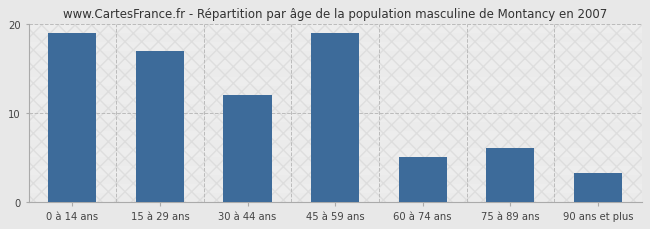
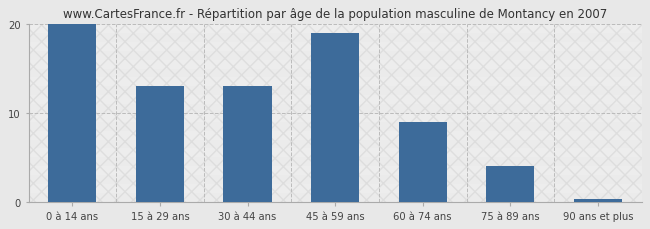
0 à 14 ans: 19.0 -> 20.0
15 à 29 ans: 17.0 -> 13.0
30 à 44 ans: 12.0 -> 13.0
60 à 74 ans: 5.0 -> 9.0
75 à 89 ans: 6.0 -> 4.0
90 ans et plus: 3.2 -> 0.3
